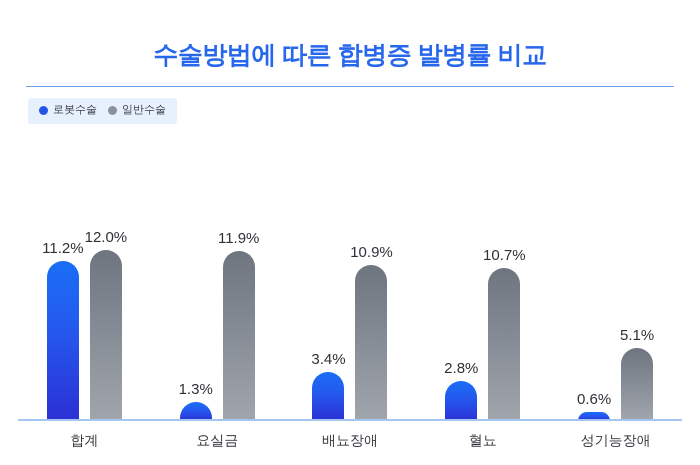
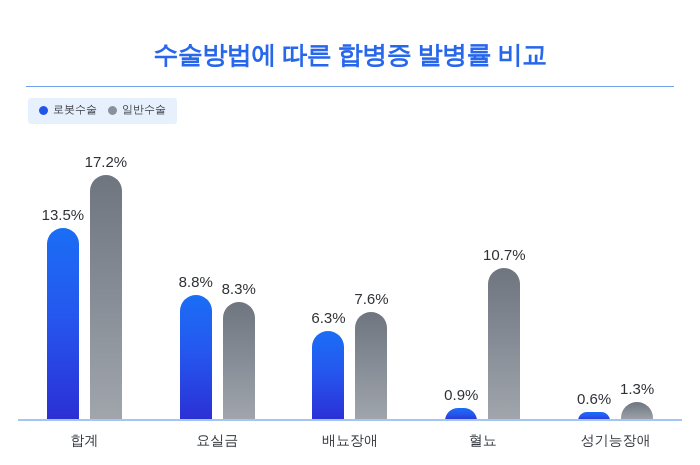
로봇수술/합계: 11.2% -> 13.5%
일반수술/합계: 12.0% -> 17.2%
로봇수술/요실금: 1.3% -> 8.8%
일반수술/요실금: 11.9% -> 8.3%
로봇수술/배뇨장애: 3.4% -> 6.3%
일반수술/배뇨장애: 10.9% -> 7.6%
로봇수술/혈뇨: 2.8% -> 0.9%
일반수술/성기능장애: 5.1% -> 1.3%
